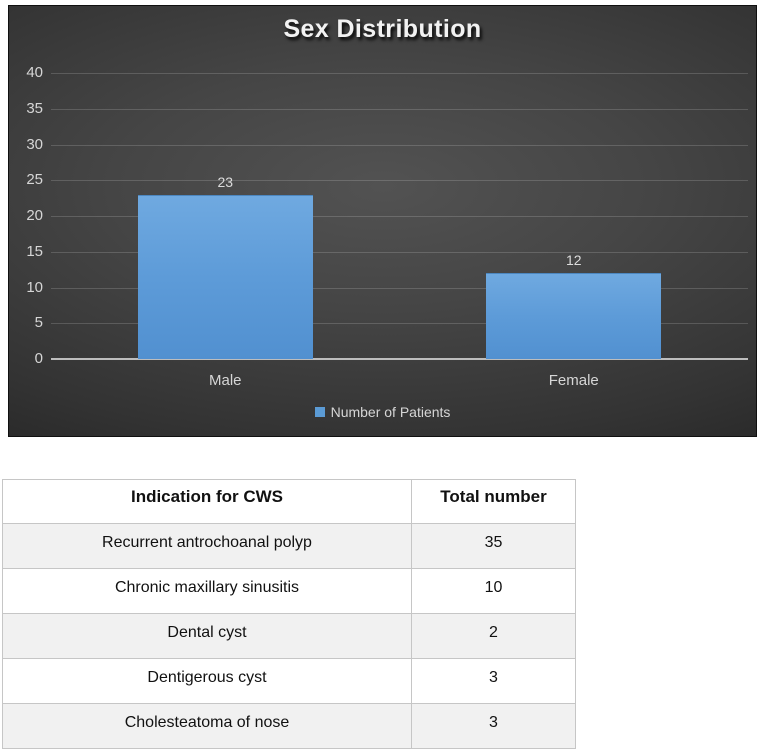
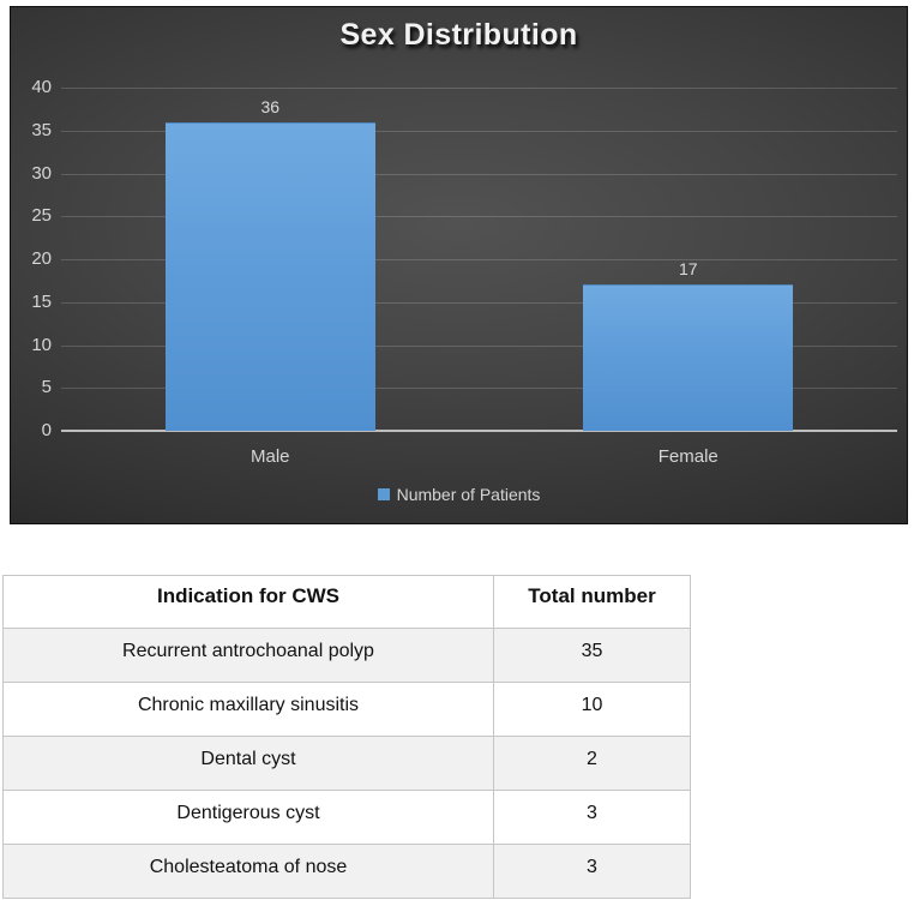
Male: 23 -> 36
Female: 12 -> 17
